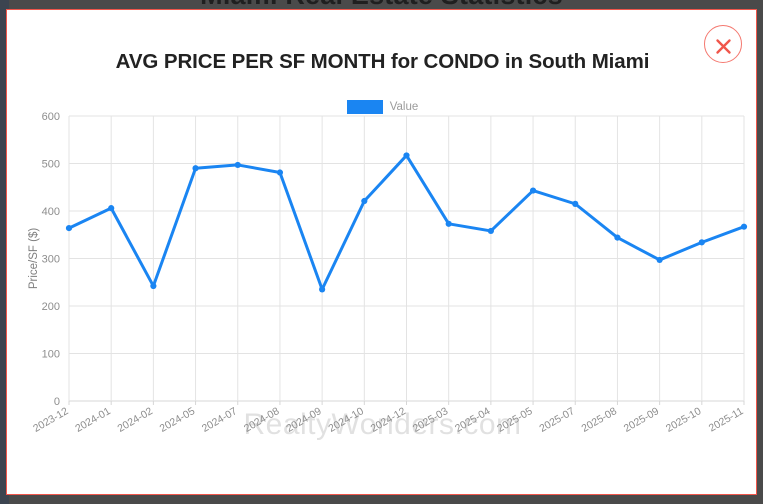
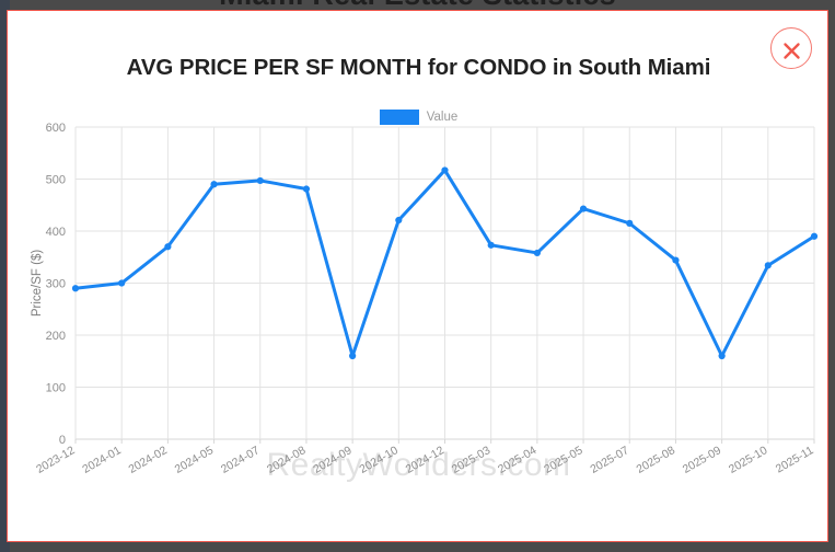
2023-12: 360 -> 290
2024-01: 410 -> 300
2024-02: 240 -> 370
2024-09: 240 -> 160
2025-09: 300 -> 160
2025-11: 370 -> 390
